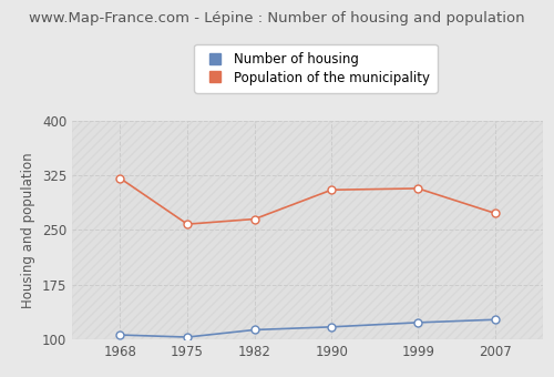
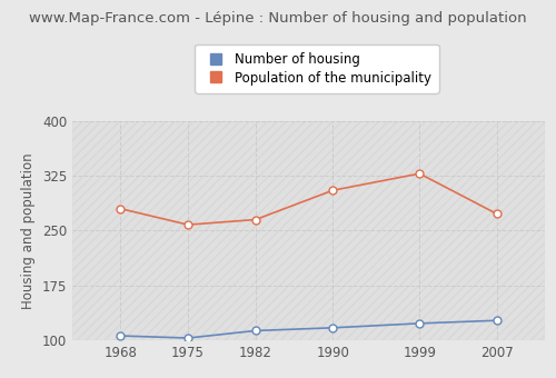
Population of the municipality/1968: 321 -> 280
Population of the municipality/1999: 307 -> 328
